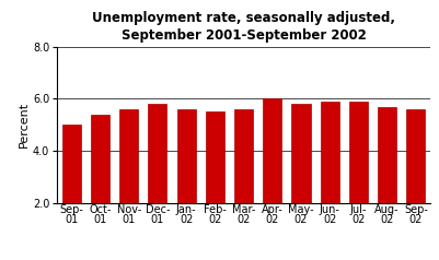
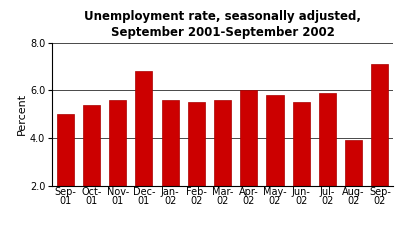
Dec- 01: 5.8 -> 6.8
Jun- 02: 5.9 -> 5.5
Aug- 02: 5.7 -> 3.9
Sep- 02: 5.6 -> 7.1
